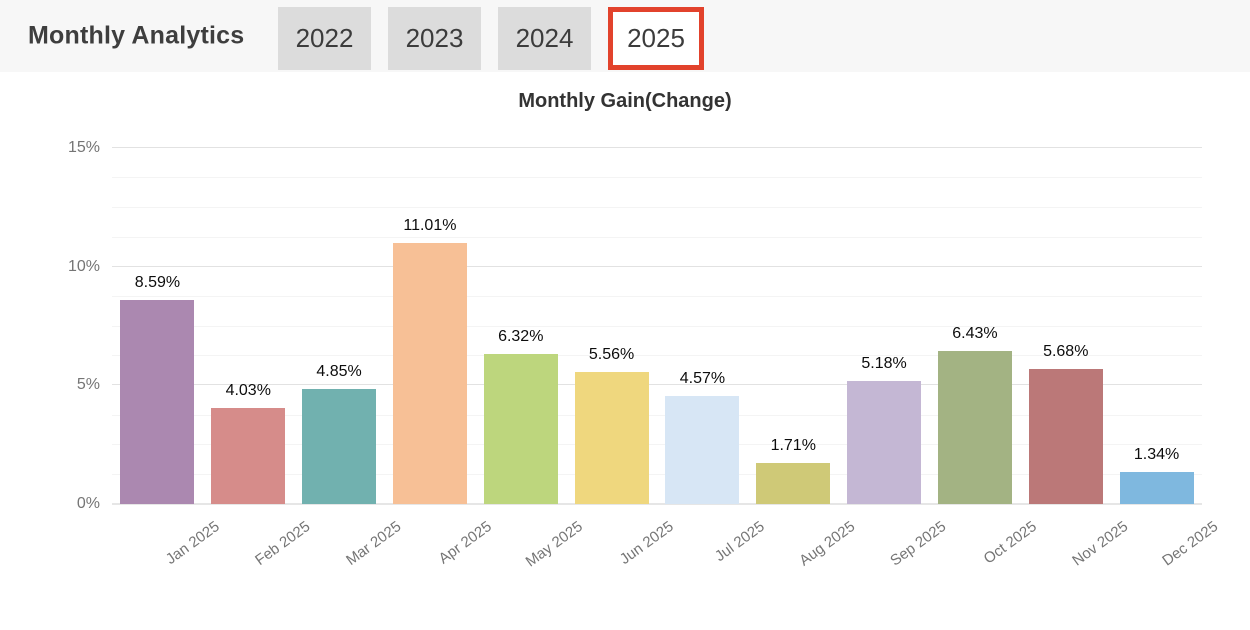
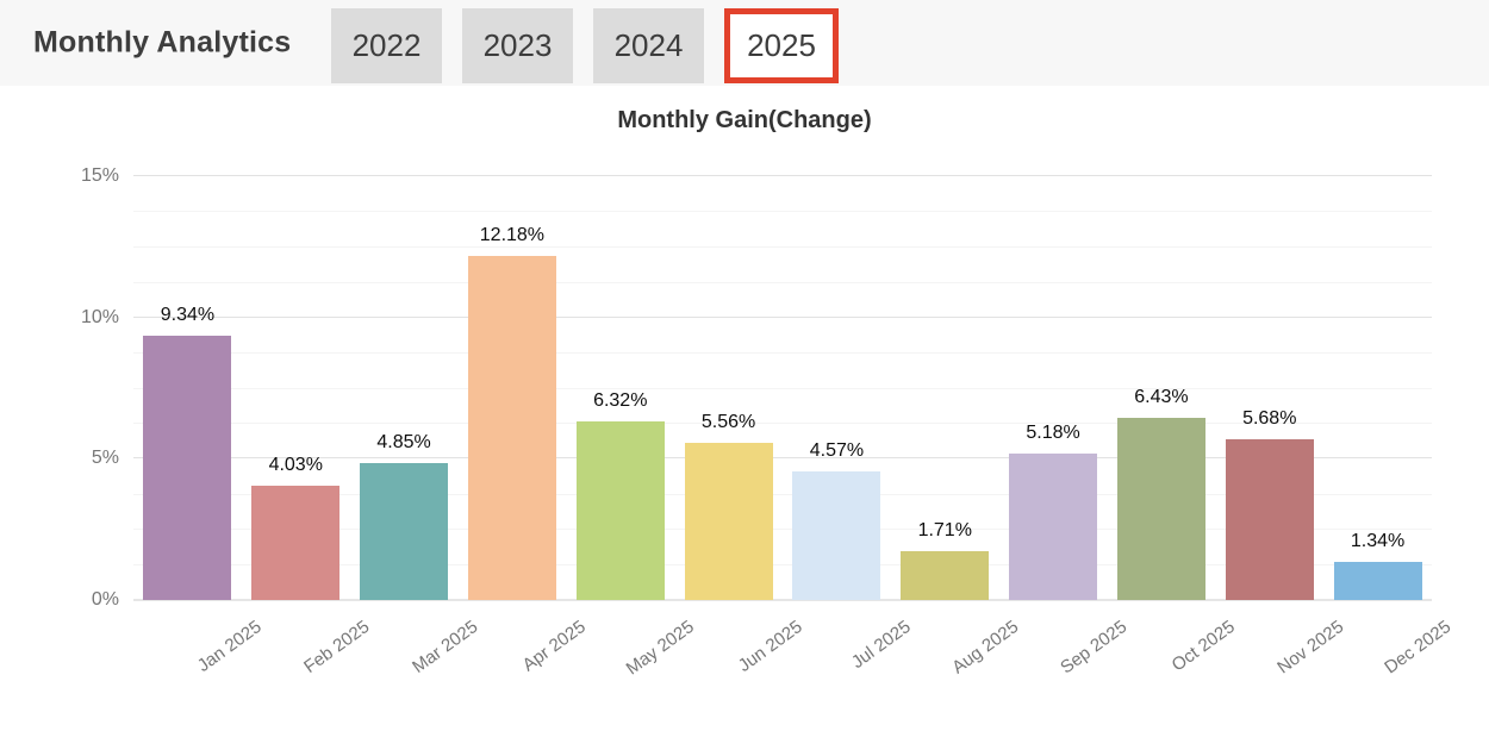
Jan 2025: 8.59% -> 9.34%
Apr 2025: 11.01% -> 12.18%
